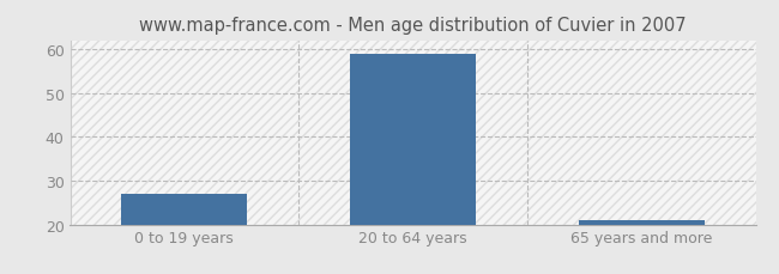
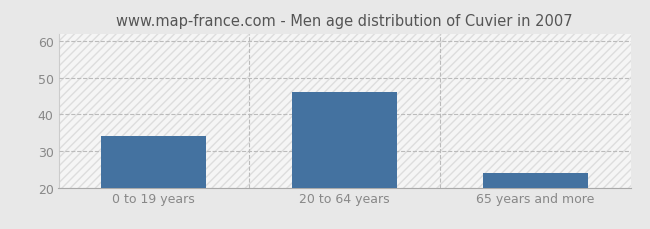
0 to 19 years: 27 -> 34
20 to 64 years: 59 -> 46
65 years and more: 21 -> 24
